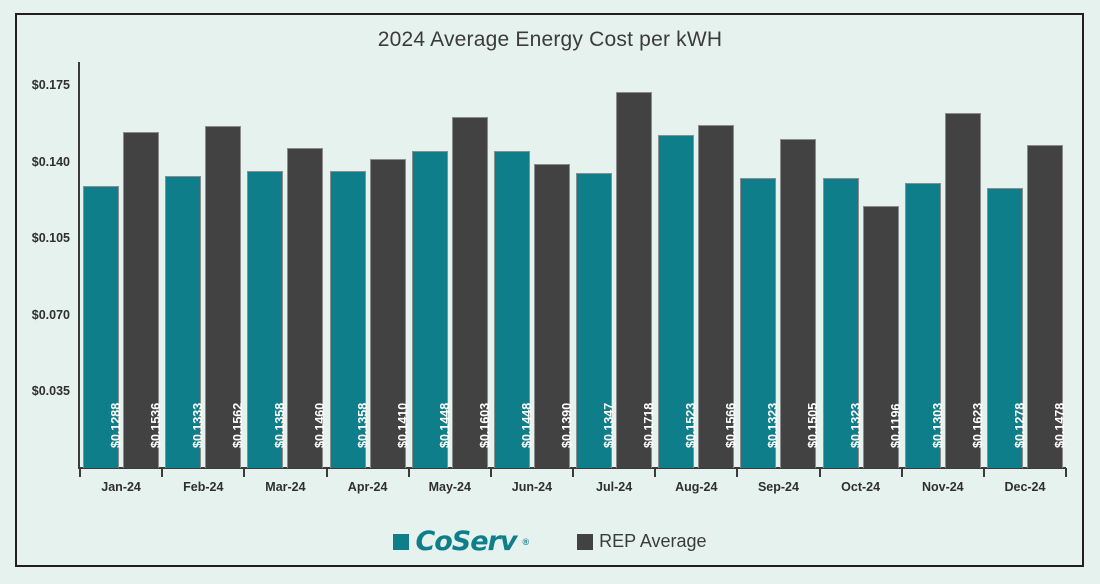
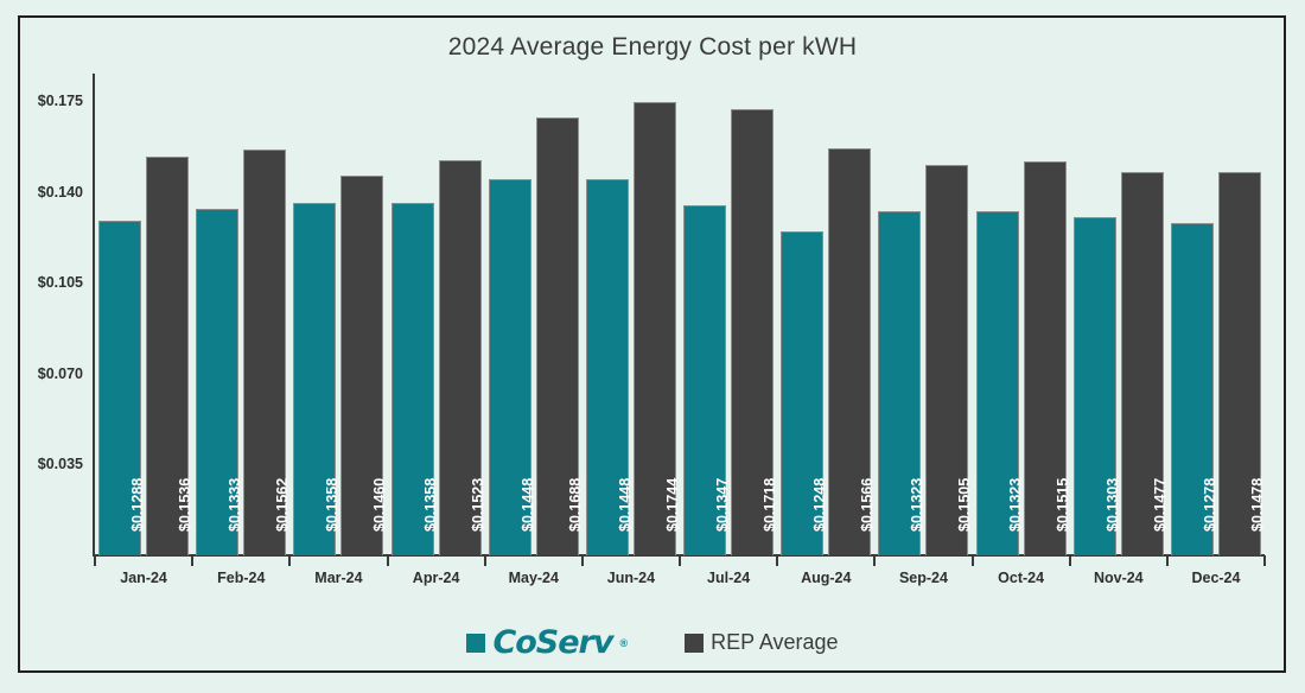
REP Average/Apr-24: $0.1410 -> $0.1523
REP Average/May-24: $0.1603 -> $0.1688
REP Average/Jun-24: $0.1390 -> $0.1744
CoServ/Aug-24: $0.1523 -> $0.1248
REP Average/Oct-24: $0.1196 -> $0.1515
REP Average/Nov-24: $0.1623 -> $0.1477
